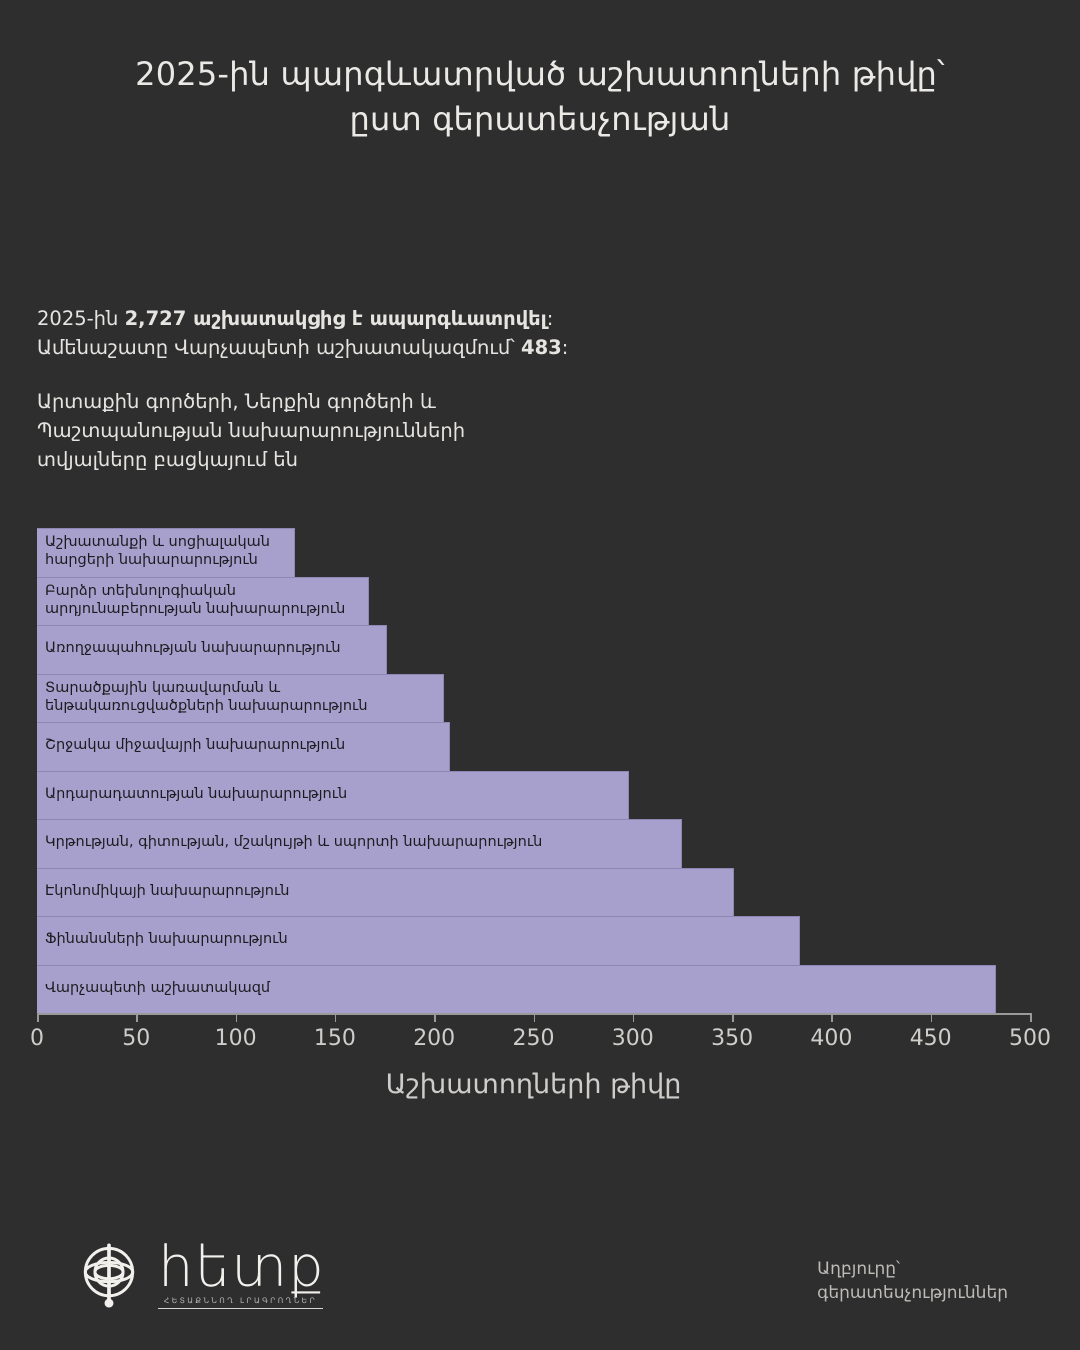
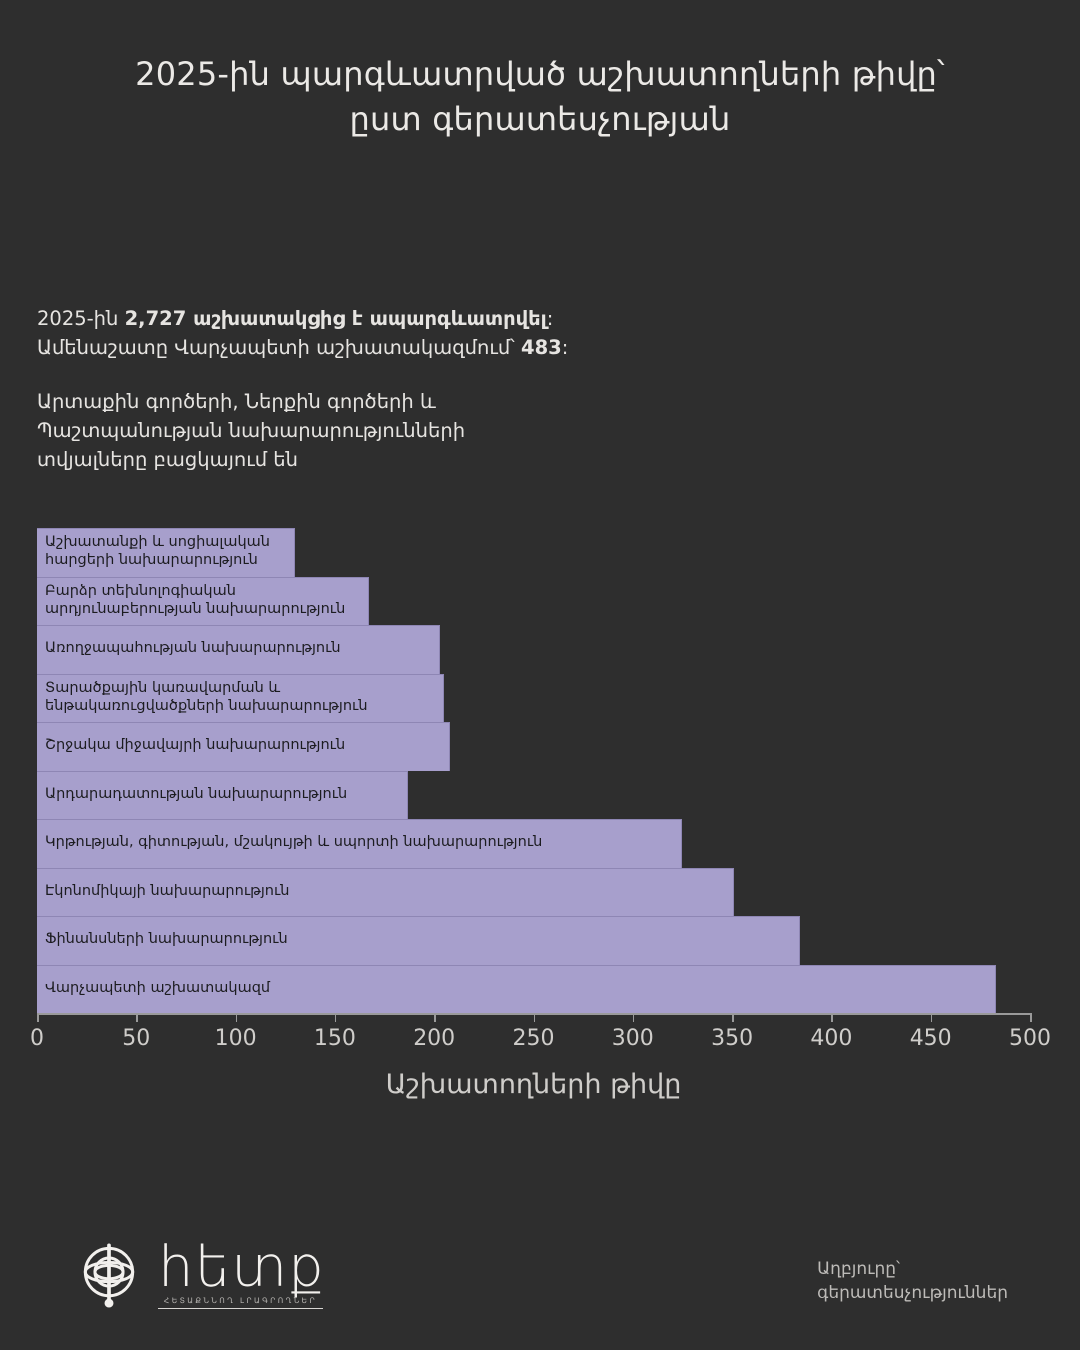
Առողջապահության նախարարություն: 176 -> 203
Արդարադատության նախարարություն: 298 -> 187
